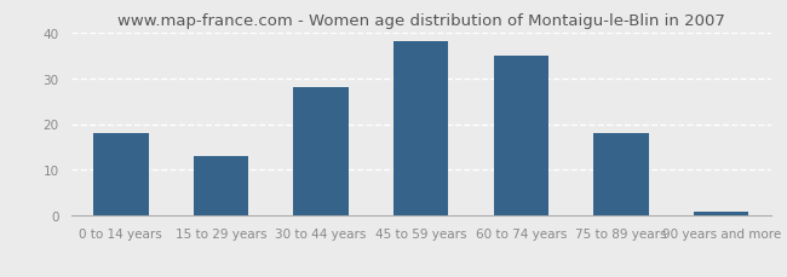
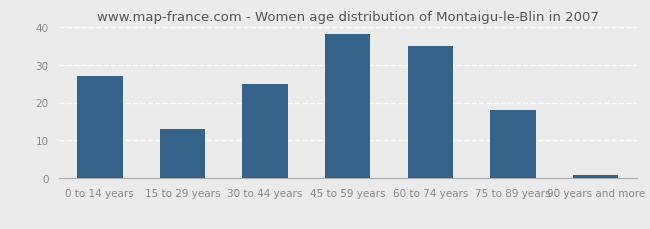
0 to 14 years: 18 -> 27
30 to 44 years: 28 -> 25
